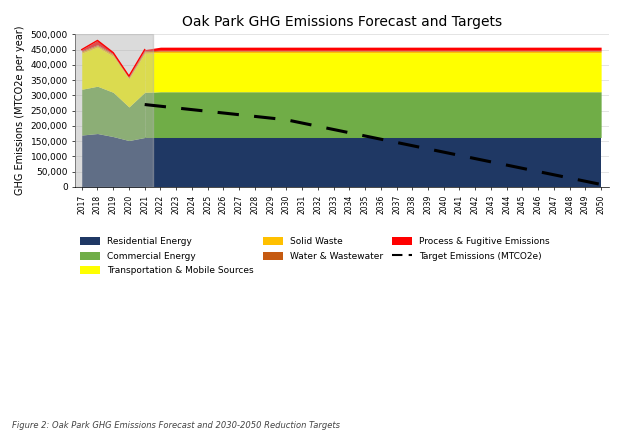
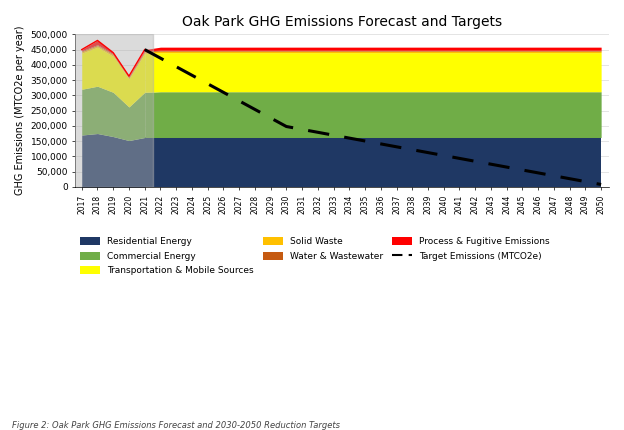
Target Emissions (MTCO2e)/2021: 270,000 -> 450,000
Target Emissions (MTCO2e)/2030: 220,000 -> 198,000
